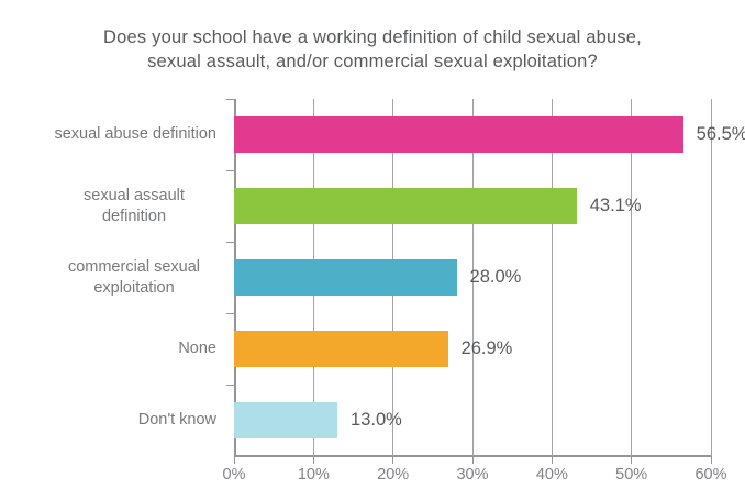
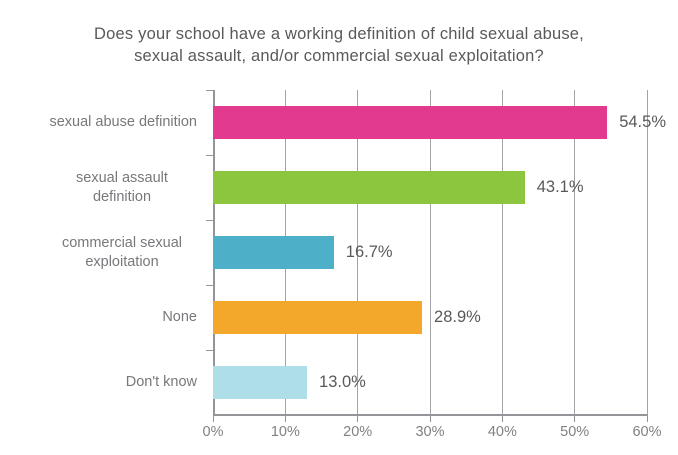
sexual abuse definition: 56.5% -> 54.5%
commercial sexual exploitation: 28.0% -> 16.7%
None: 26.9% -> 28.9%
